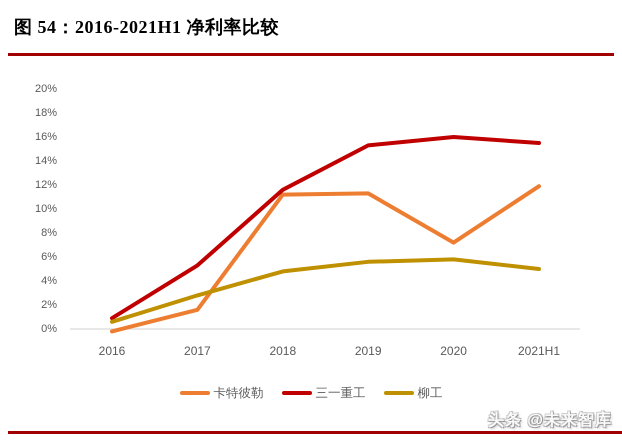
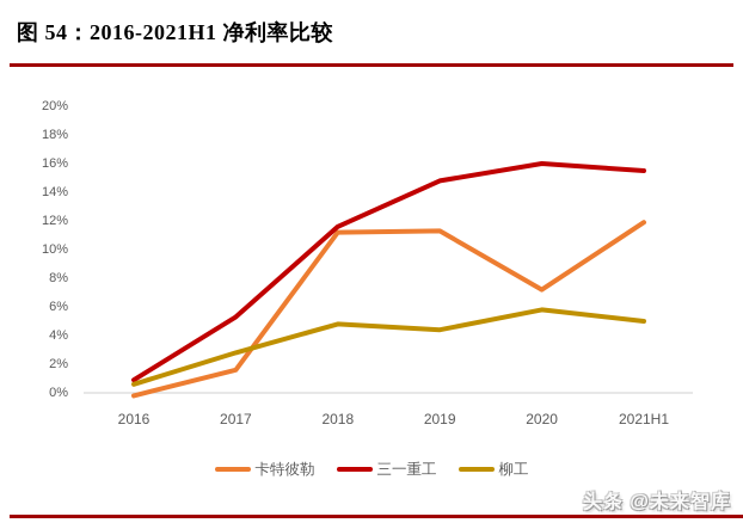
三一重工/2019: 15.3% -> 14.8%
柳工/2019: 5.6% -> 4.4%
